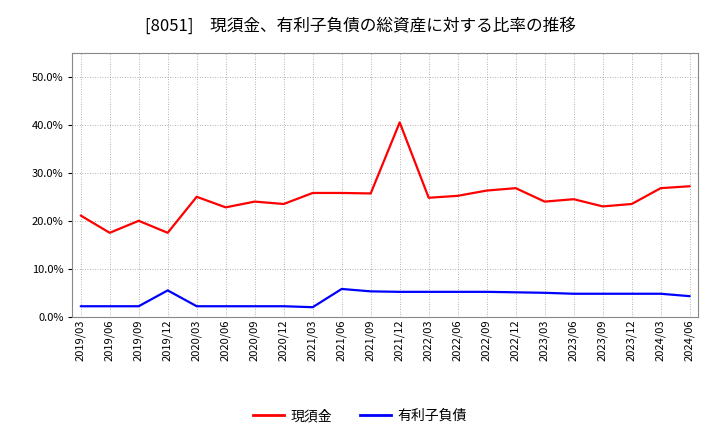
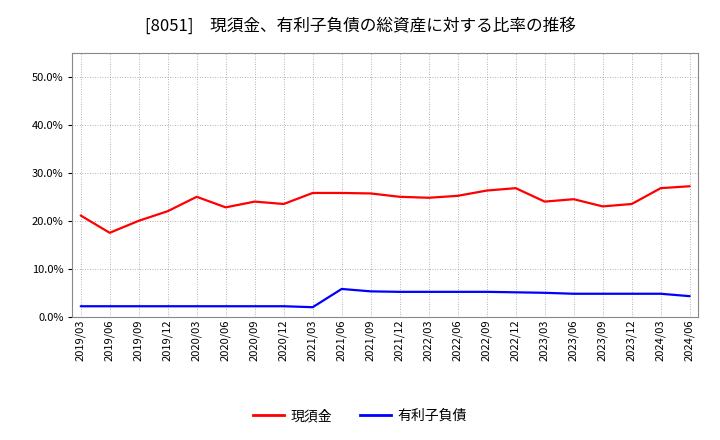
現須金/2019/12: 17.5% -> 22.0%
有利子負債/2019/12: 5.5% -> 2.2%
現須金/2021/12: 40.5% -> 25.0%
